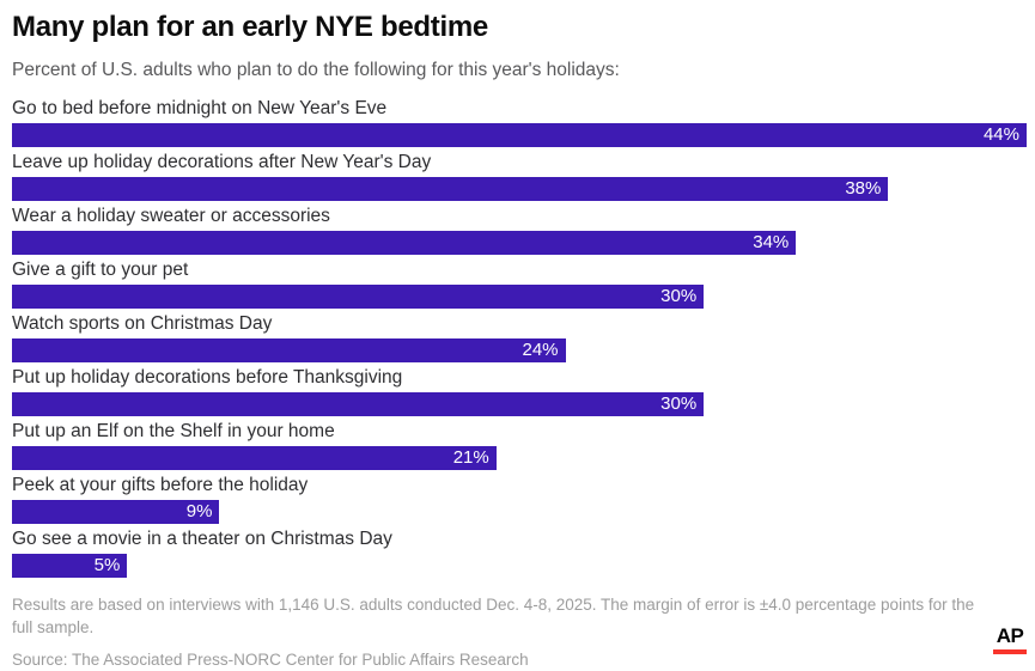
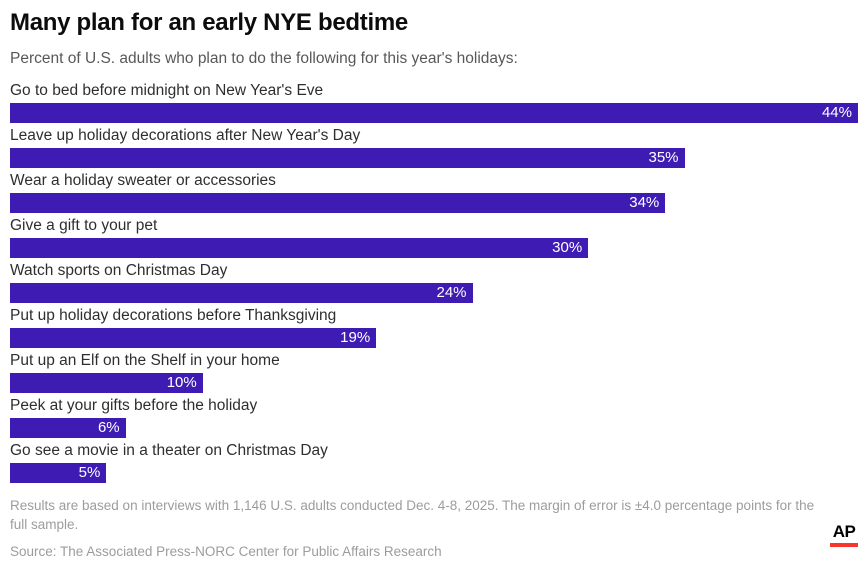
Leave up holiday decorations after New Year's Day: 38% -> 35%
Put up holiday decorations before Thanksgiving: 30% -> 19%
Put up an Elf on the Shelf in your home: 21% -> 10%
Peek at your gifts before the holiday: 9% -> 6%
